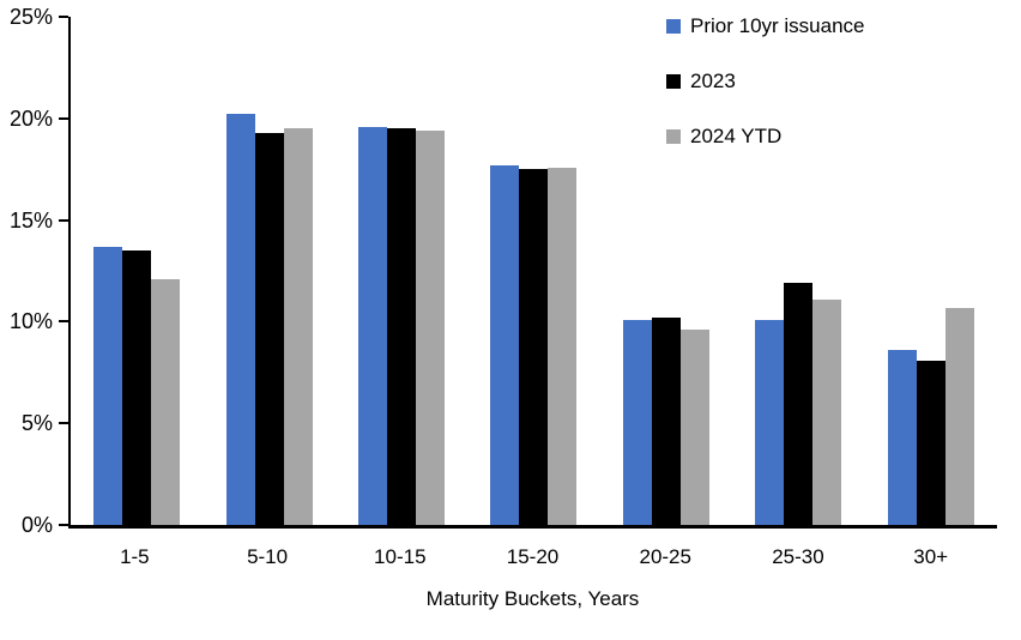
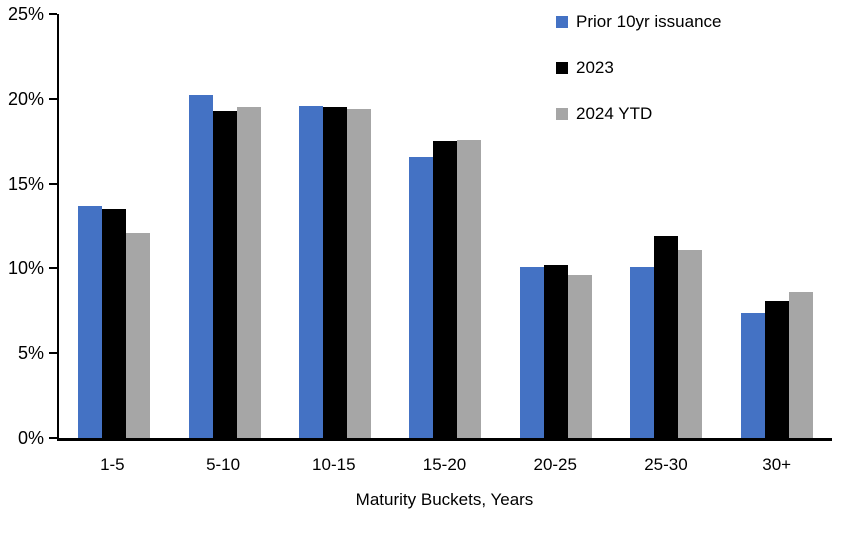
Prior 10yr issuance/15-20: 17.7% -> 16.6%
Prior 10yr issuance/30+: 8.6% -> 7.4%
2024 YTD/30+: 10.7% -> 8.6%
